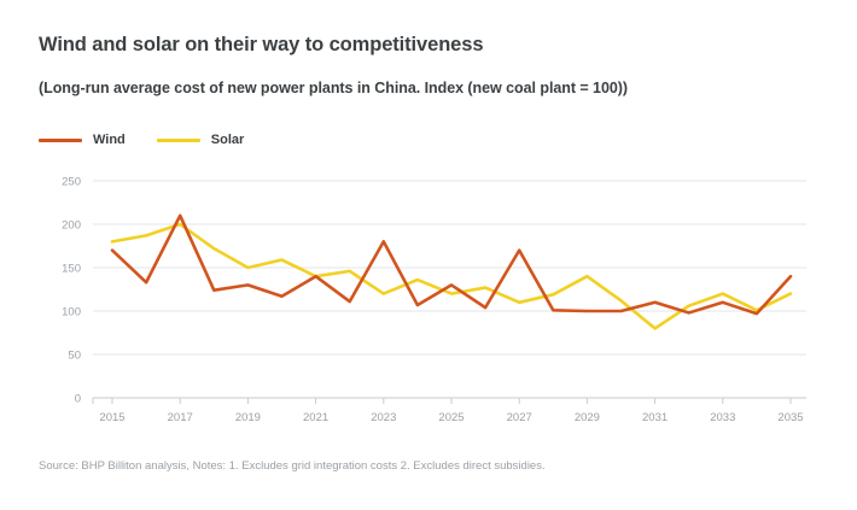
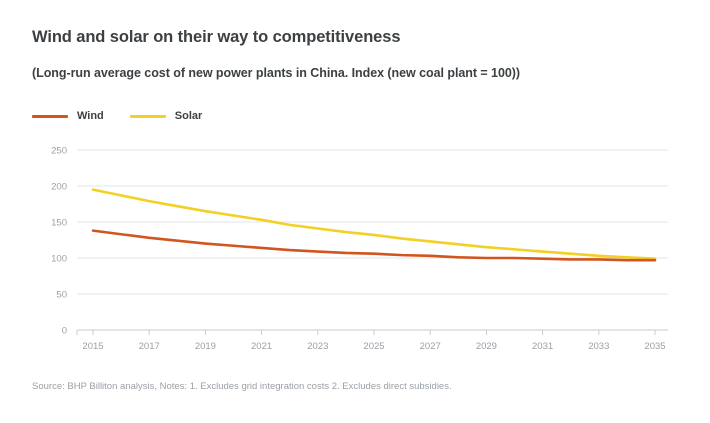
Wind/2015: 170 -> 140
Solar/2015: 180 -> 200
Wind/2017: 210 -> 130
Solar/2017: 200 -> 180
Wind/2019: 130 -> 120
Solar/2019: 150 -> 160
Wind/2021: 140 -> 110
Solar/2021: 140 -> 150
Wind/2023: 180 -> 110
Solar/2023: 120 -> 140
Wind/2025: 130 -> 110
Solar/2025: 120 -> 130
Wind/2027: 170 -> 100
Solar/2027: 110 -> 120
Solar/2029: 140 -> 120
Wind/2031: 110 -> 100
Solar/2031: 80 -> 110
Wind/2033: 110 -> 100
Solar/2033: 120 -> 100
Wind/2035: 140 -> 100
Solar/2035: 120 -> 100
